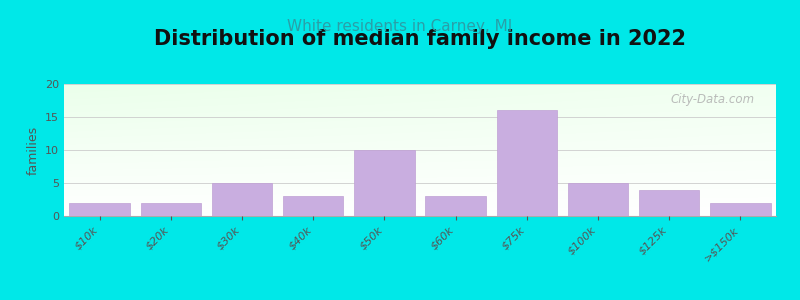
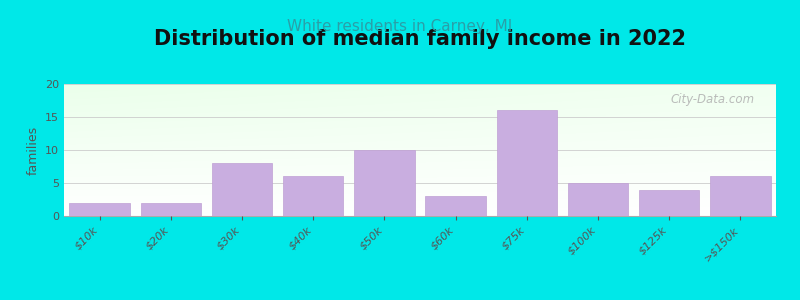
$30k: 5 -> 8
$40k: 3 -> 6
>$150k: 2 -> 6
